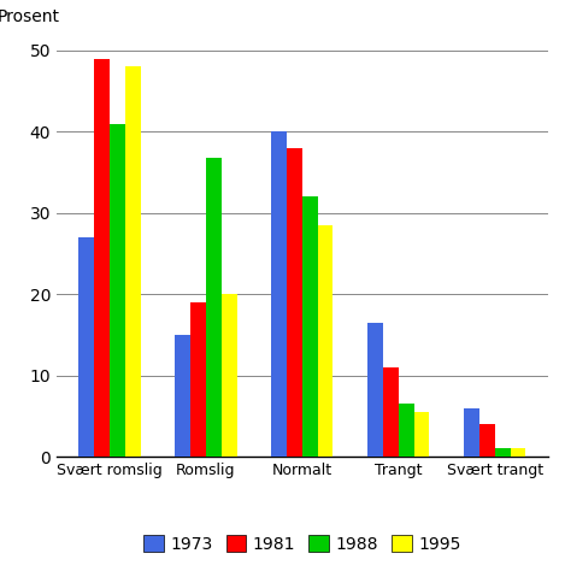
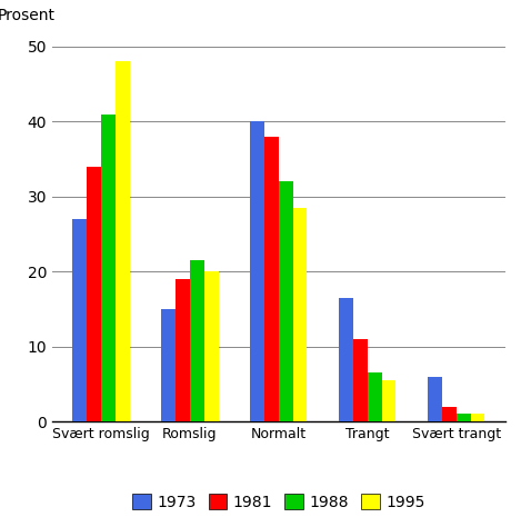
1981/Svært romslig: 49 -> 34
1988/Romslig: 36.8 -> 21.5
1981/Svært trangt: 4 -> 2
